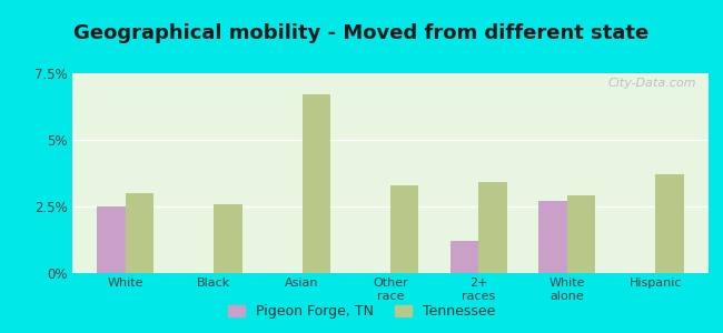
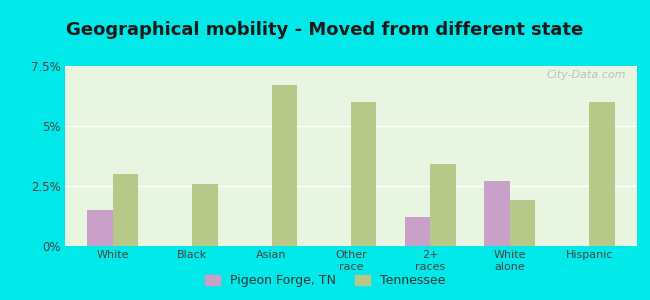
Pigeon Forge, TN/White: 2.5% -> 1.5%
Tennessee/Other race: 3.3% -> 6.0%
Tennessee/White alone: 2.9% -> 1.9%
Tennessee/Hispanic: 3.7% -> 6.0%
